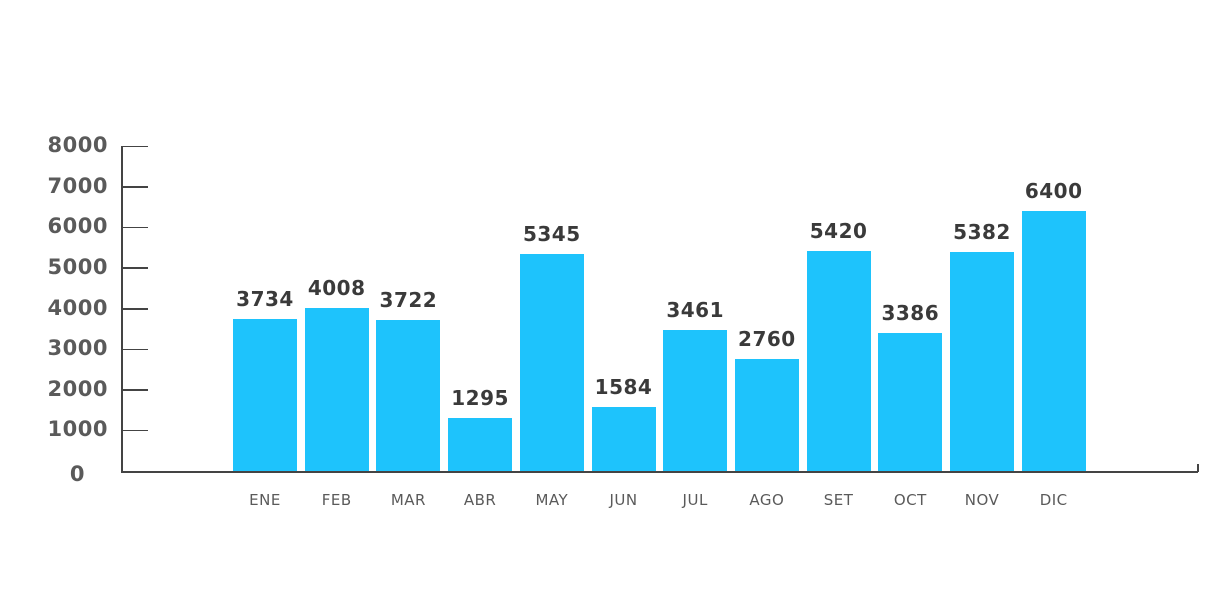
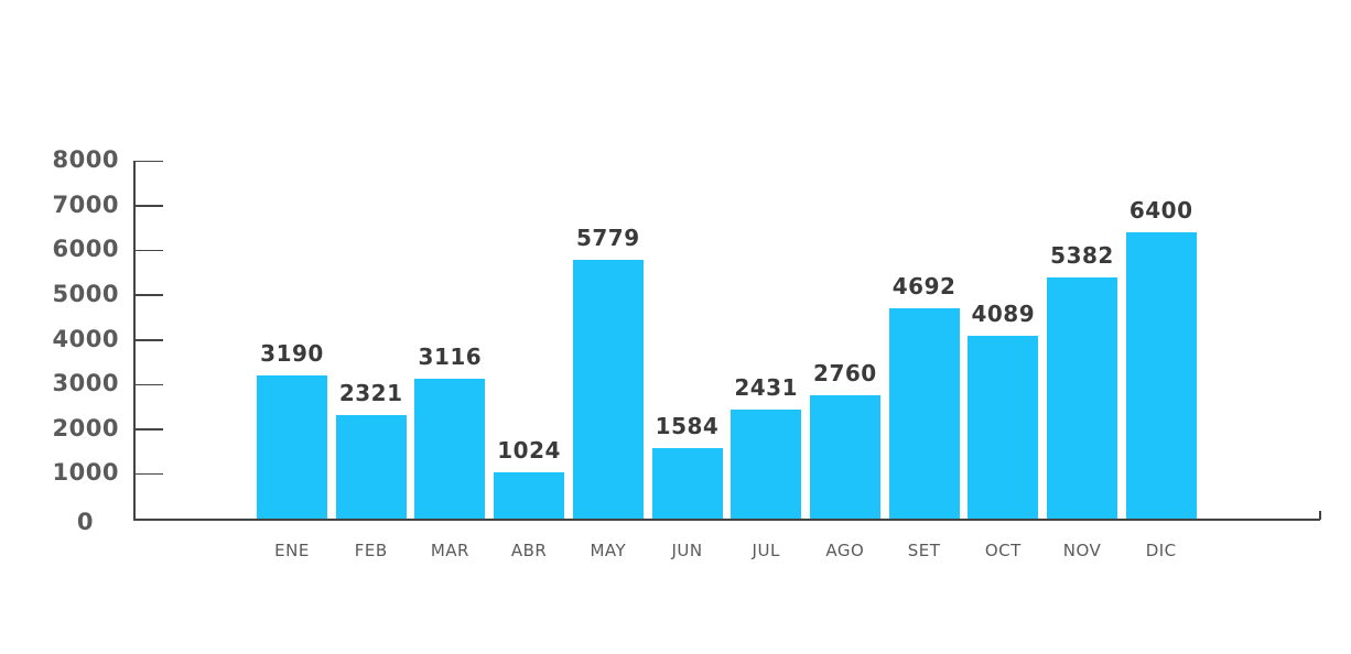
ENE: 3734 -> 3190
FEB: 4008 -> 2321
MAR: 3722 -> 3116
ABR: 1295 -> 1024
MAY: 5345 -> 5779
JUL: 3461 -> 2431
SET: 5420 -> 4692
OCT: 3386 -> 4089
